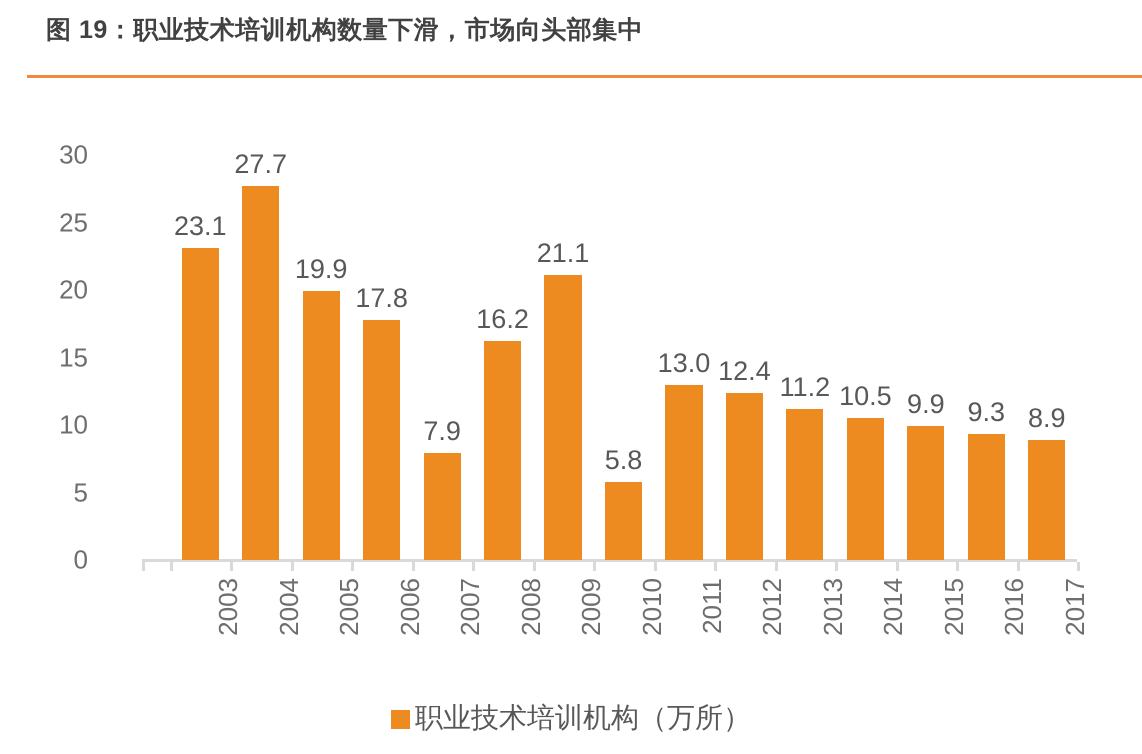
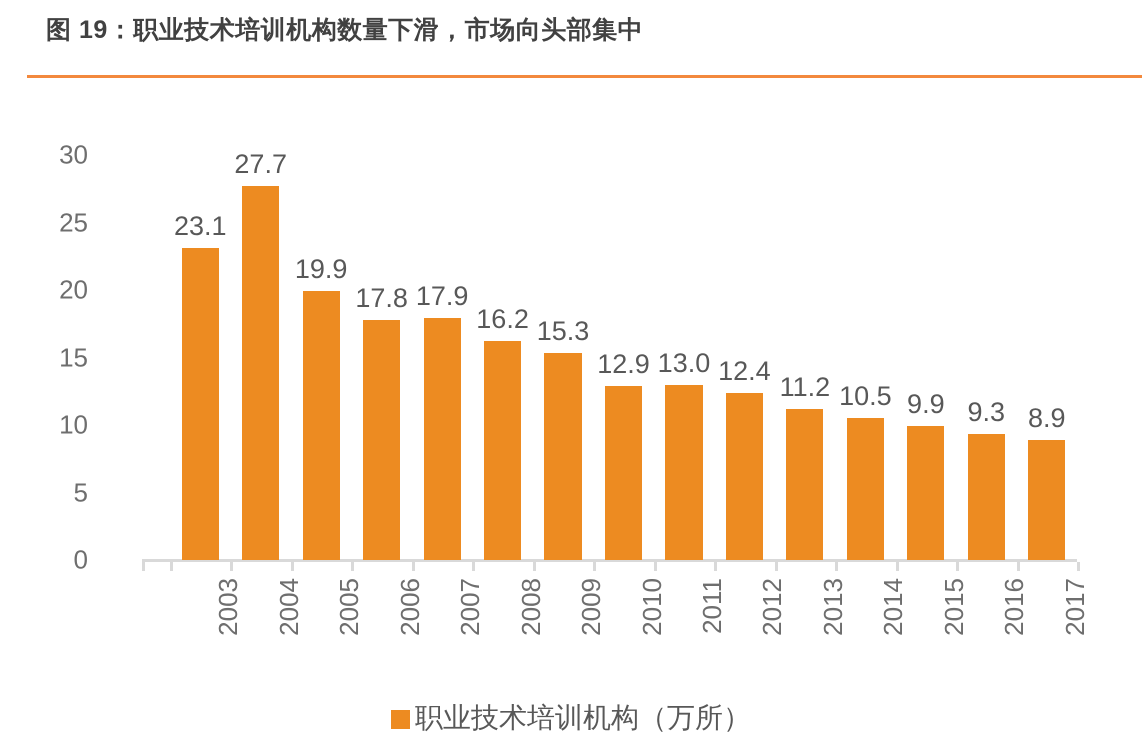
2007: 7.9 -> 17.9
2009: 21.1 -> 15.3
2010: 5.8 -> 12.9
